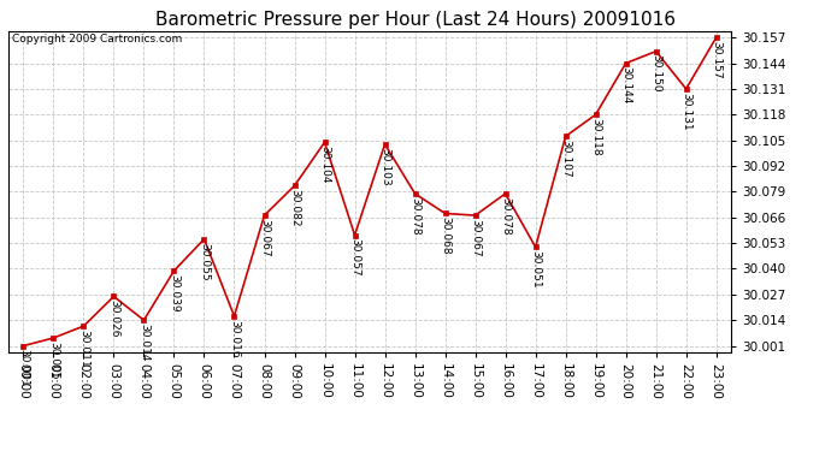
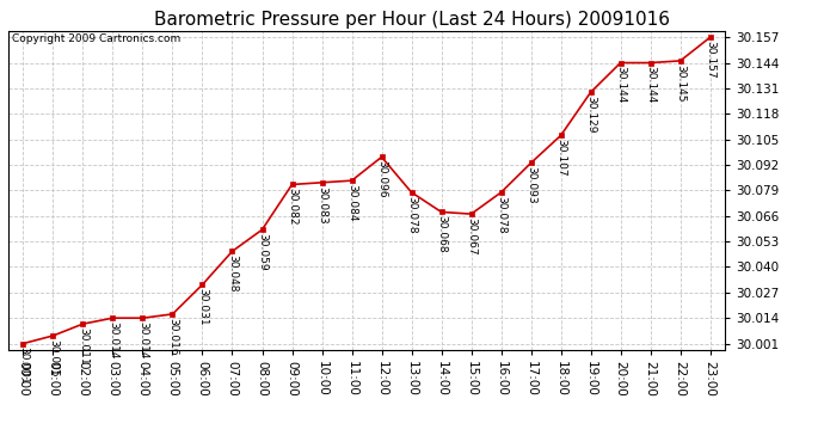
03:00: 30.026 -> 30.014
05:00: 30.039 -> 30.016
06:00: 30.055 -> 30.031
07:00: 30.016 -> 30.048
08:00: 30.067 -> 30.059
10:00: 30.104 -> 30.083
11:00: 30.057 -> 30.084
12:00: 30.103 -> 30.096
17:00: 30.051 -> 30.093
19:00: 30.118 -> 30.129
21:00: 30.150 -> 30.144
22:00: 30.131 -> 30.145
